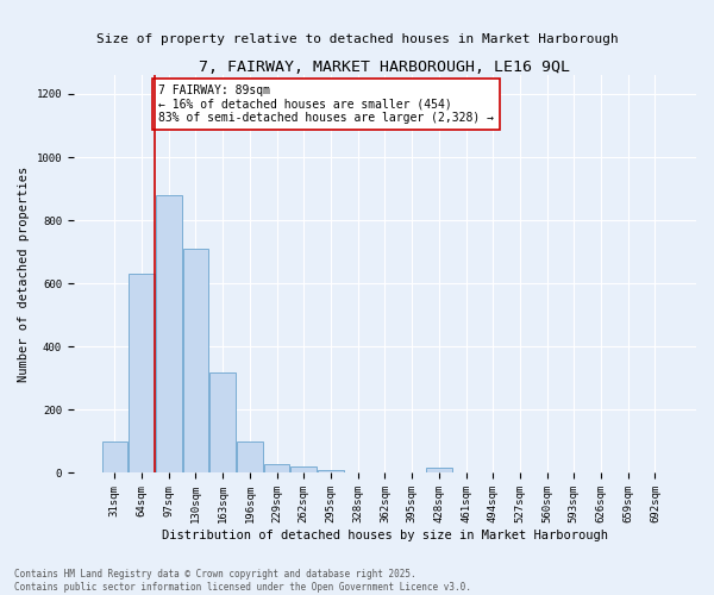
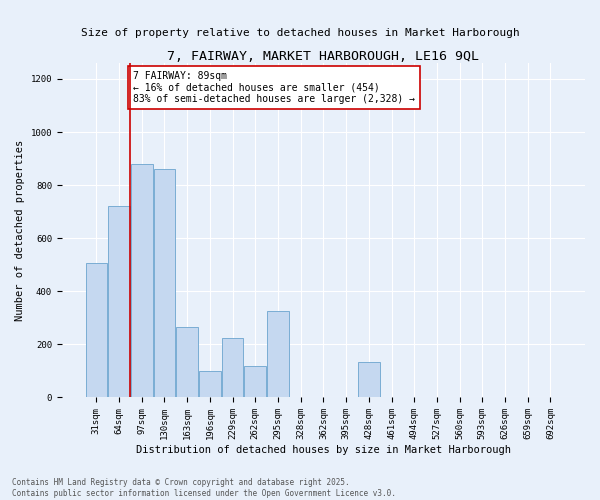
31sqm: 100 -> 505
64sqm: 630 -> 720
130sqm: 710 -> 860
163sqm: 320 -> 265
229sqm: 30 -> 225
262sqm: 20 -> 120
295sqm: 10 -> 325
428sqm: 15 -> 135
